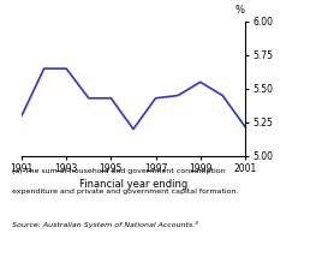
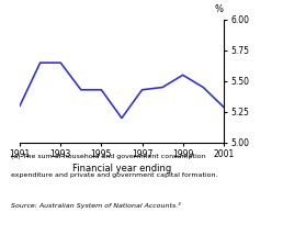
2001: 5.22 -> 5.29
